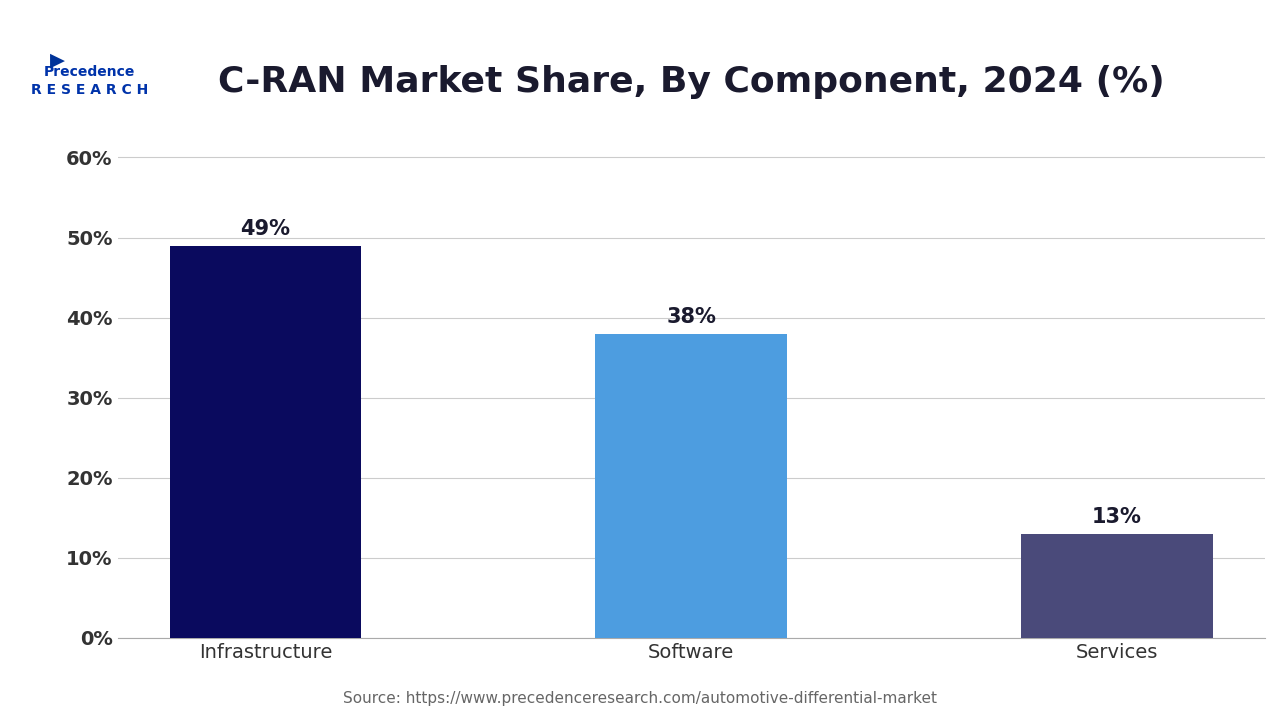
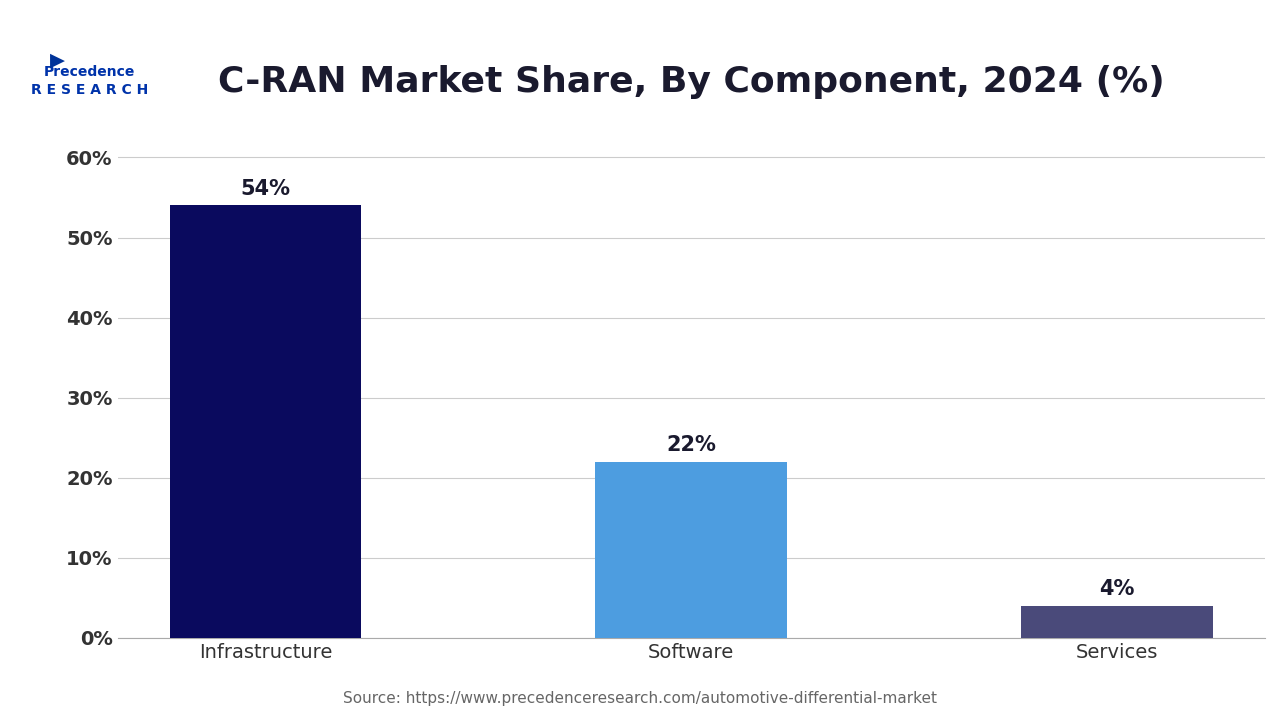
Infrastructure: 49% -> 54%
Software: 38% -> 22%
Services: 13% -> 4%
